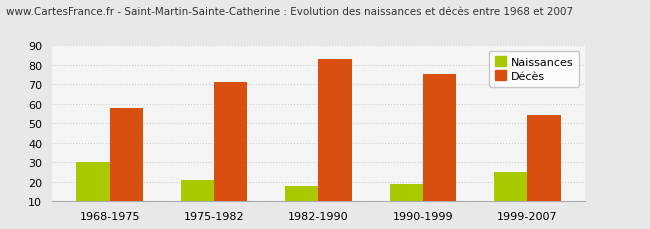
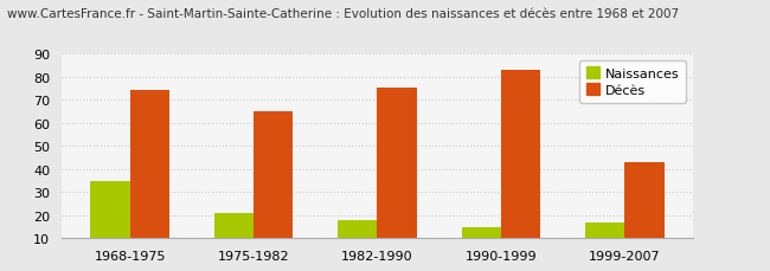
Naissances/1968-1975: 30 -> 35
Décès/1968-1975: 58 -> 74
Décès/1975-1982: 71 -> 65
Décès/1982-1990: 83 -> 75
Naissances/1990-1999: 19 -> 15
Décès/1990-1999: 75 -> 83
Naissances/1999-2007: 25 -> 17
Décès/1999-2007: 54 -> 43
